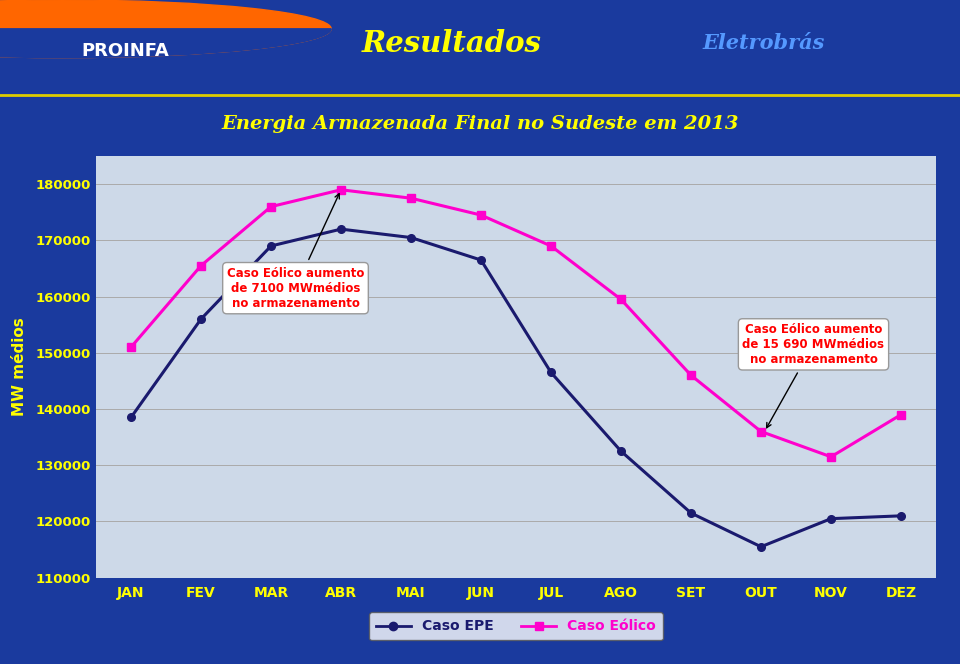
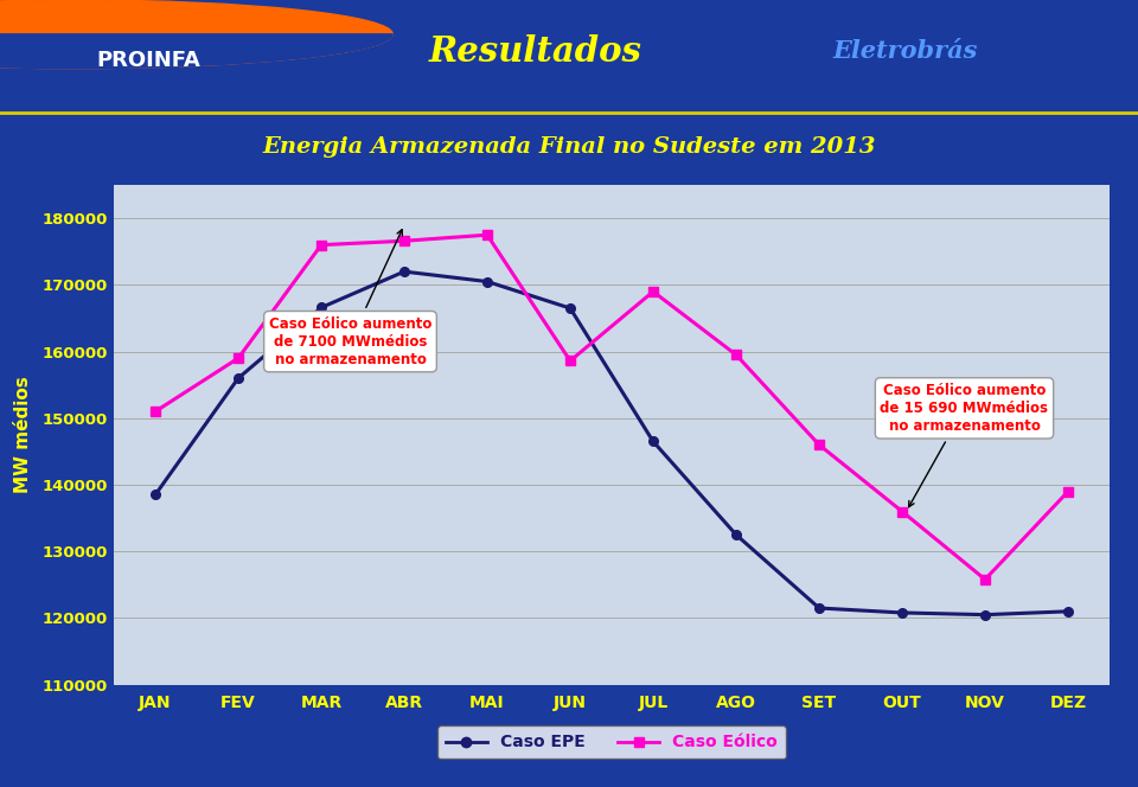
Caso Eólico/FEV: 165500 -> 159000
Caso EPE/MAR: 169000 -> 166600
Caso Eólico/ABR: 179000 -> 176600
Caso Eólico/JUN: 174500 -> 158600
Caso EPE/OUT: 115500 -> 120800
Caso Eólico/NOV: 131500 -> 125800
